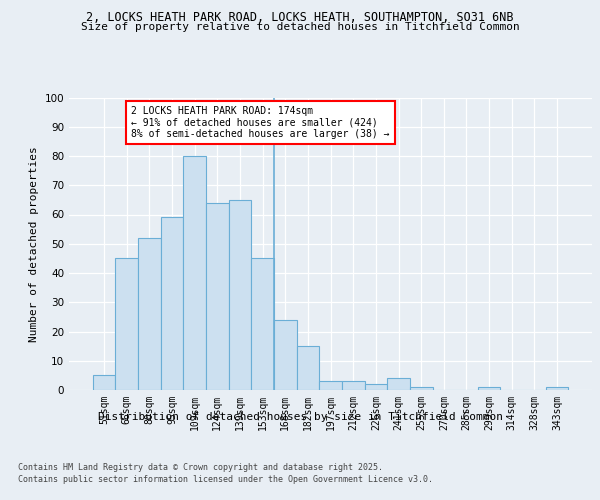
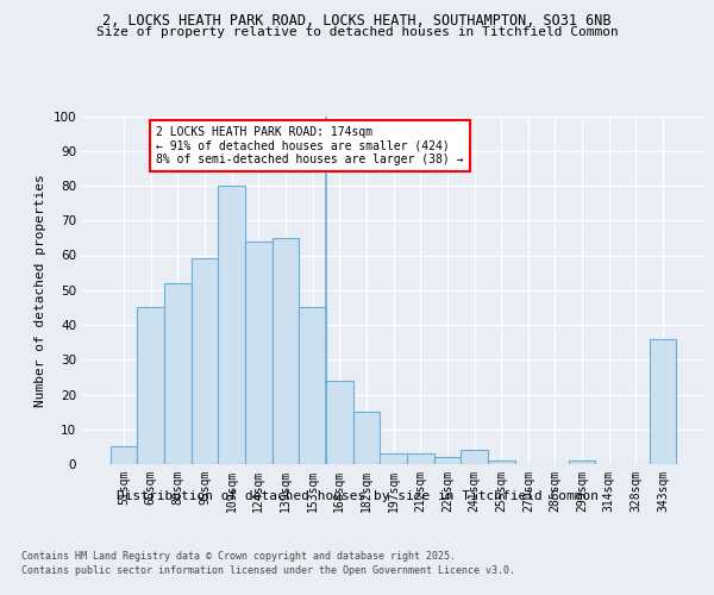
343sqm: 1 -> 36
